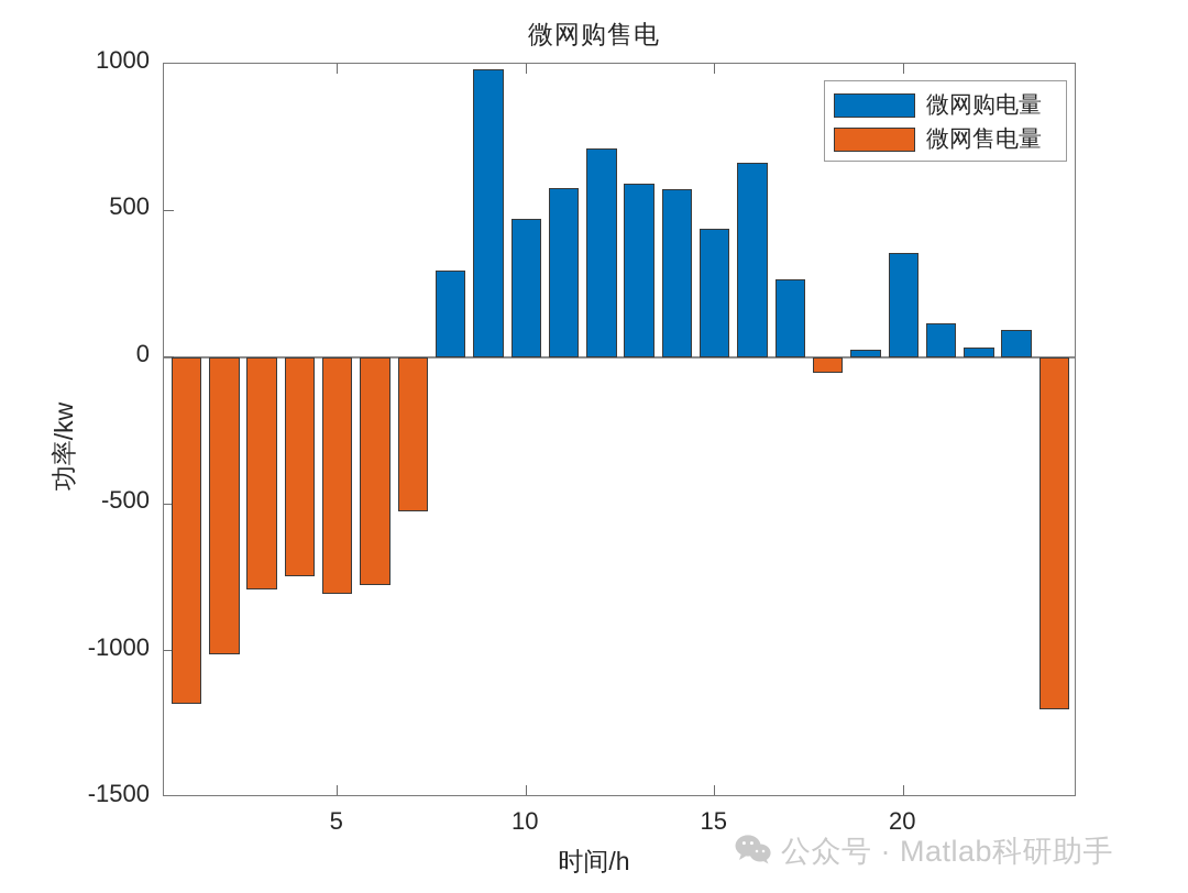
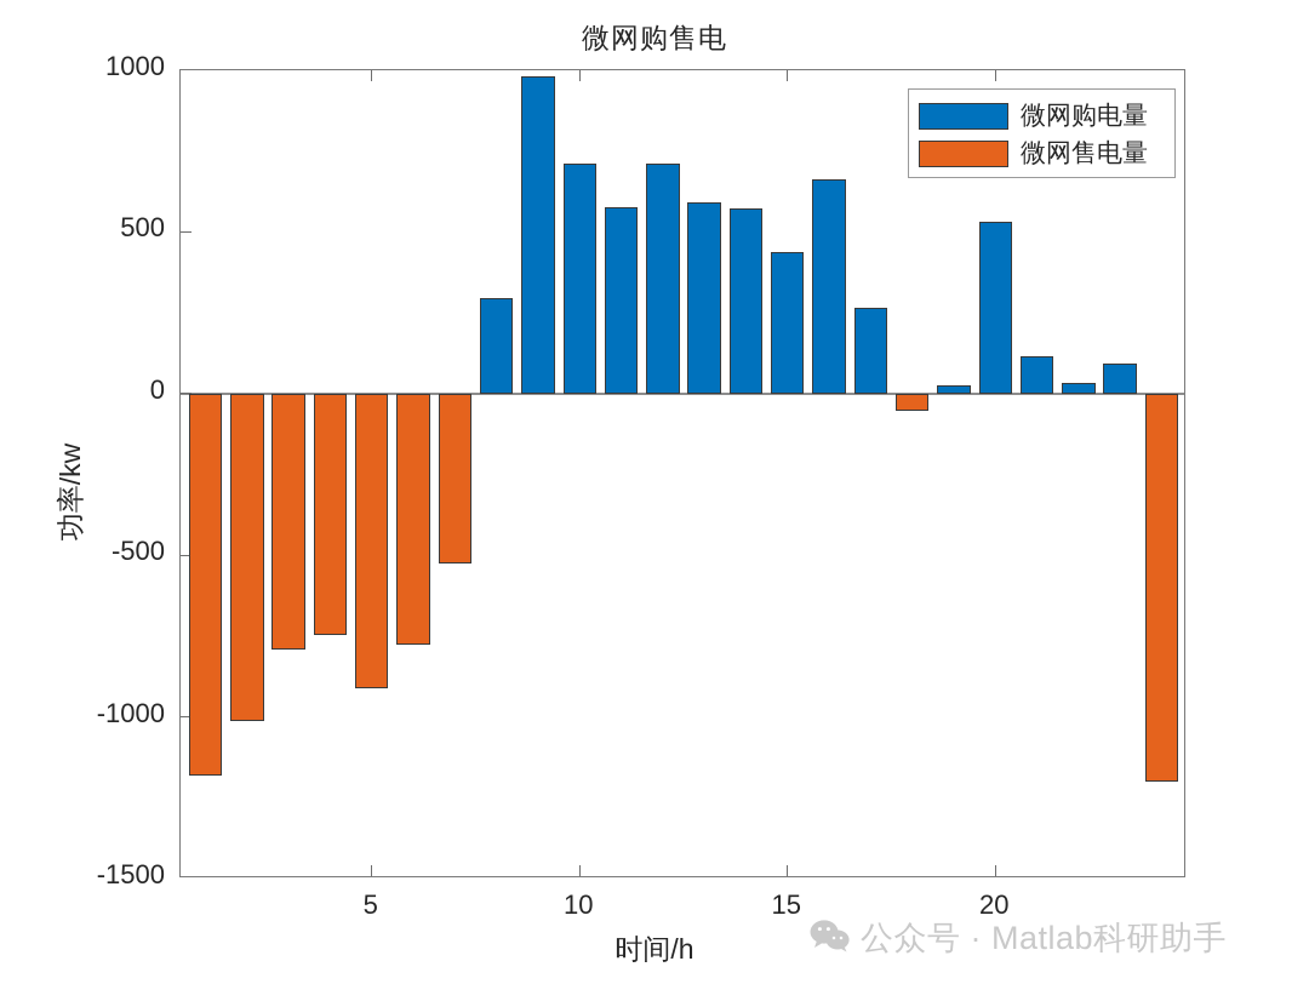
微网售电量/5: -800 -> -910
微网购电量/10: 470 -> 710
微网购电量/20: 360 -> 530
